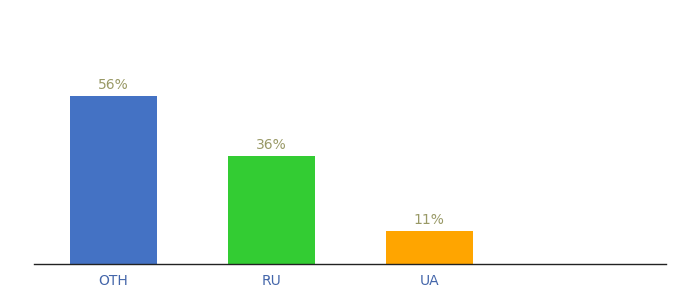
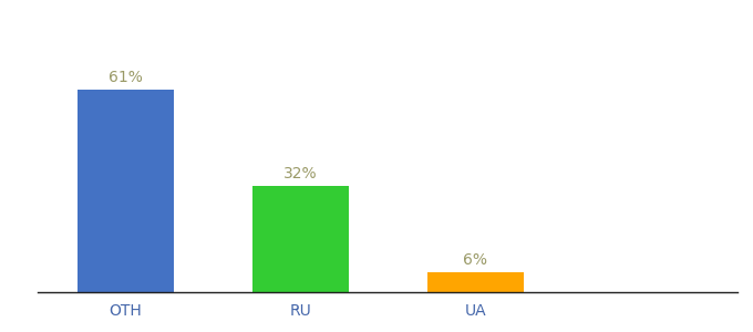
OTH: 56% -> 61%
RU: 36% -> 32%
UA: 11% -> 6%
